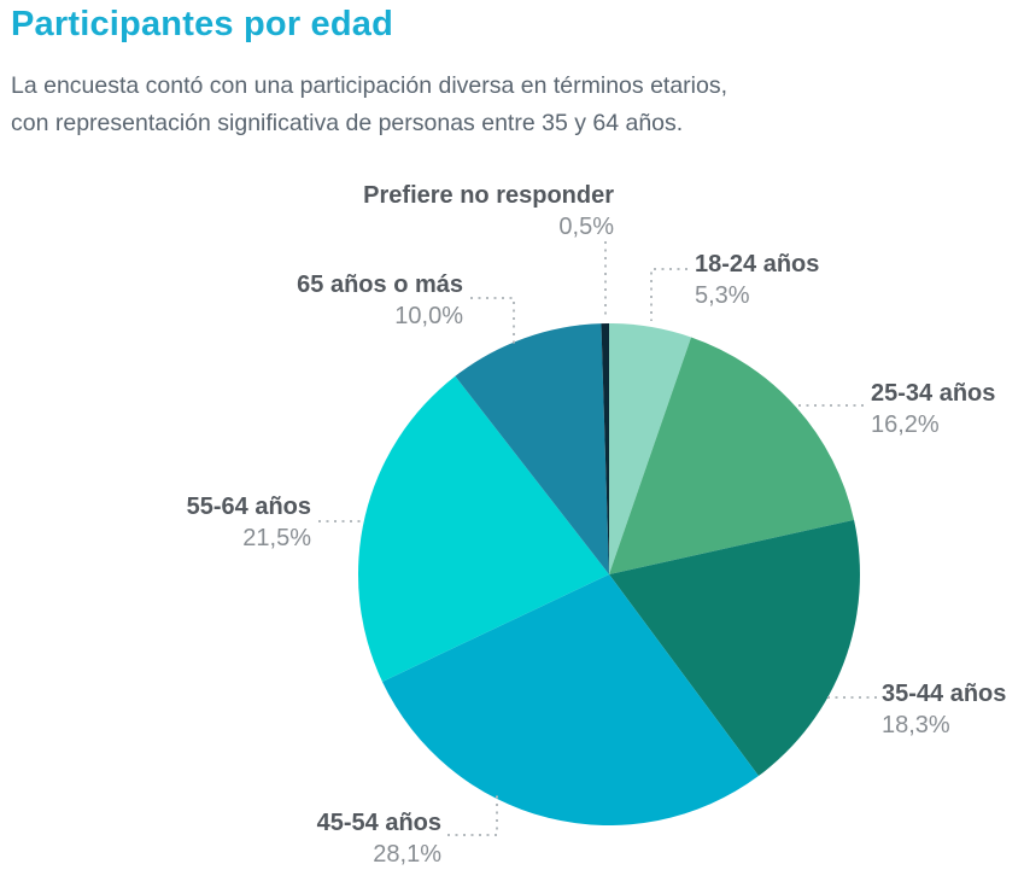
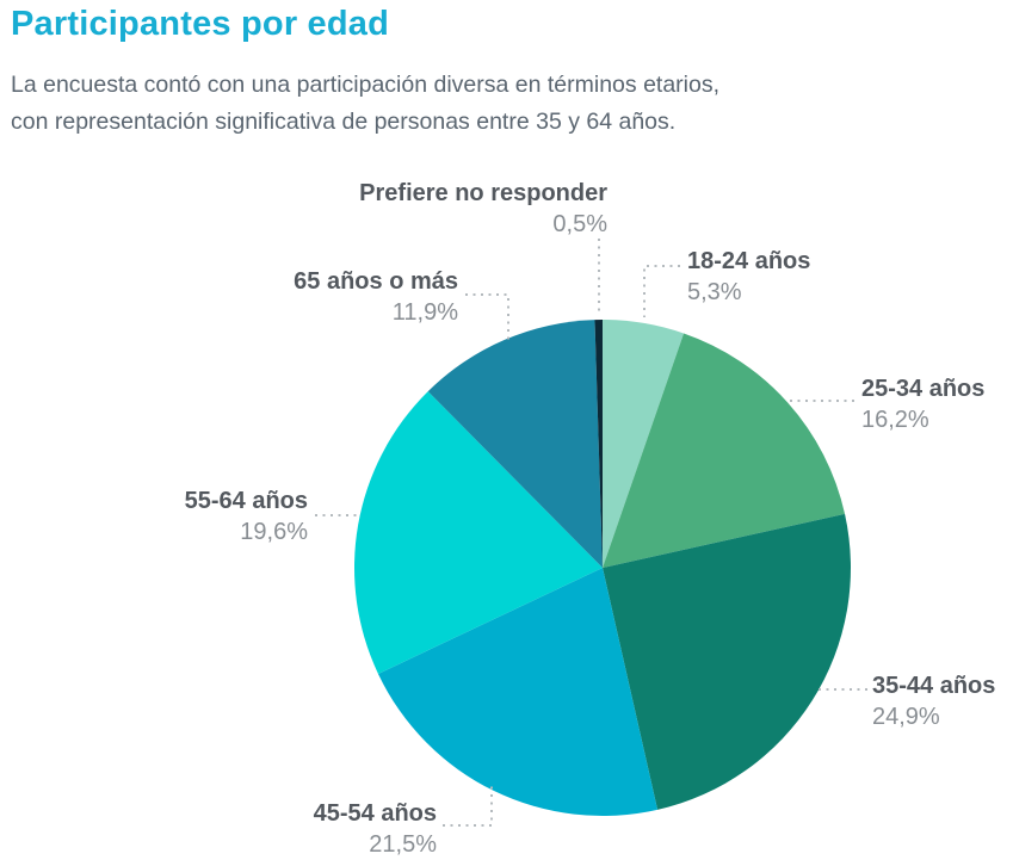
35-44 años: 18,3% -> 24,9%
45-54 años: 28,1% -> 21,5%
55-64 años: 21,5% -> 19,6%
65 años o más: 10,0% -> 11,9%
